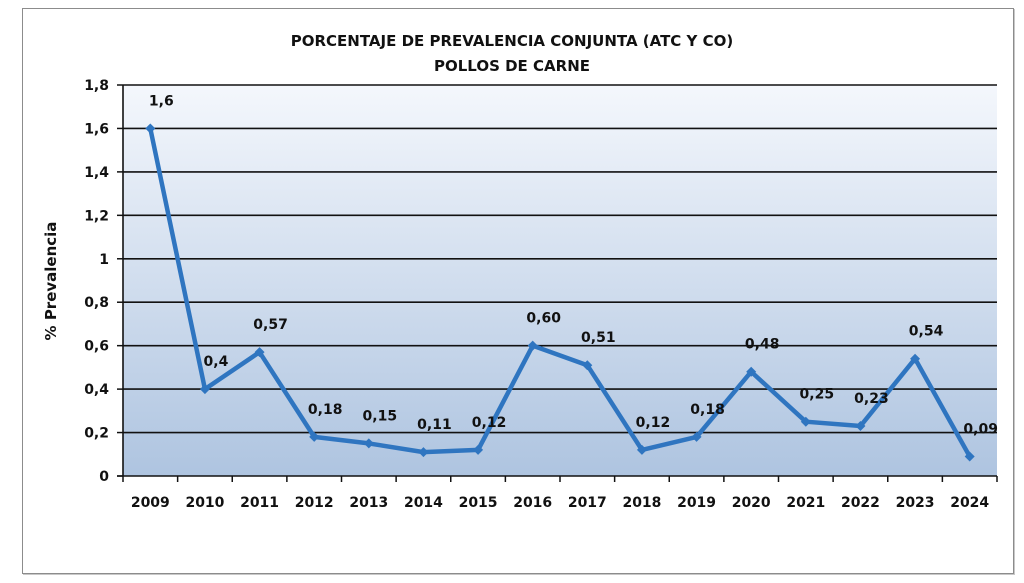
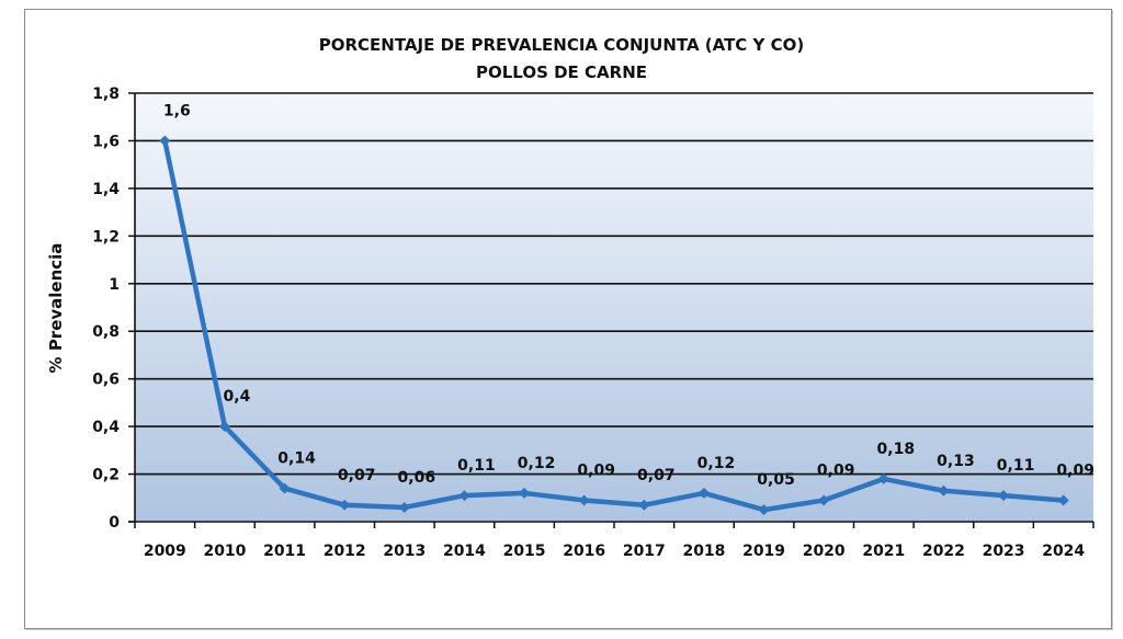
2011: 0,57 -> 0,14
2012: 0,18 -> 0,07
2013: 0,15 -> 0,06
2016: 0,60 -> 0,09
2017: 0,51 -> 0,07
2019: 0,18 -> 0,05
2020: 0,48 -> 0,09
2021: 0,25 -> 0,18
2022: 0,23 -> 0,13
2023: 0,54 -> 0,11
